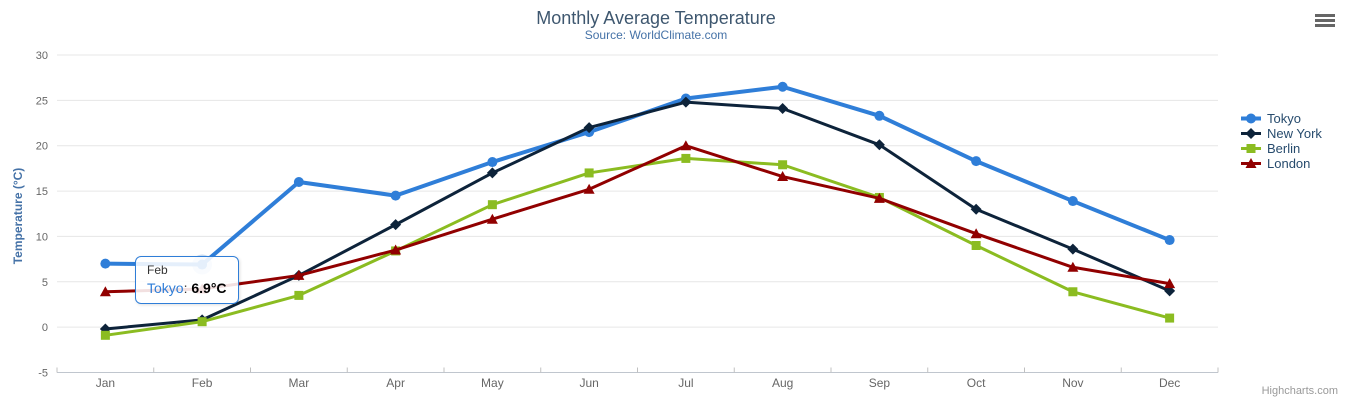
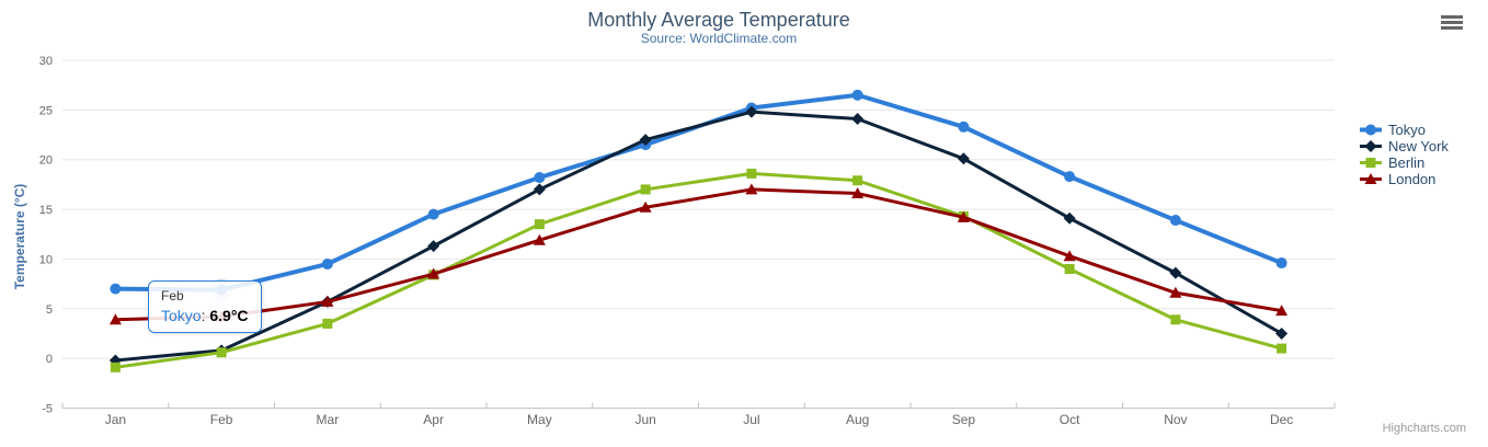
Tokyo/Mar: 16 -> 10
London/Jul: 20 -> 17
New York/Oct: 13 -> 14
New York/Dec: 4 -> 2
